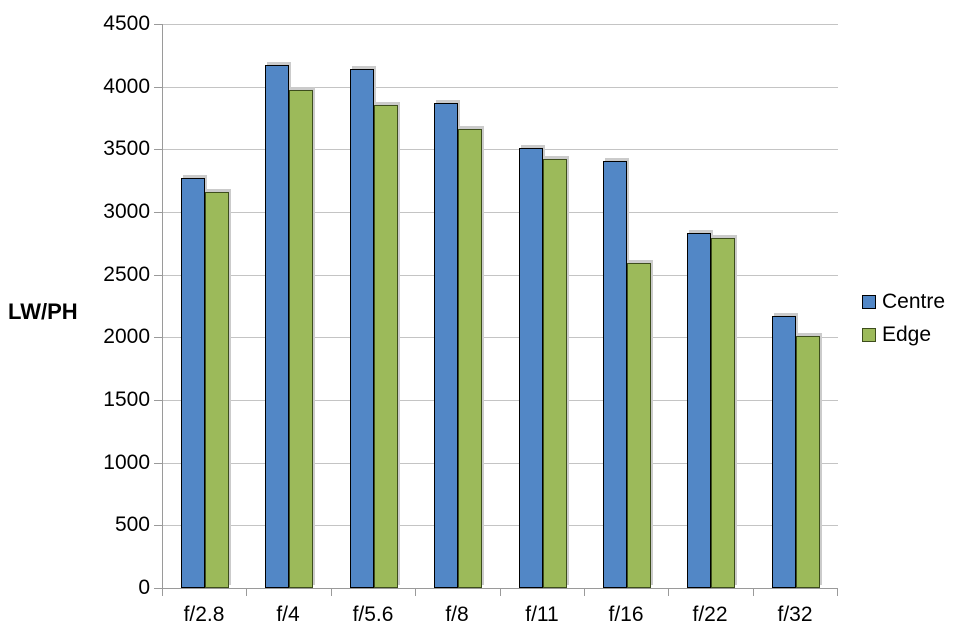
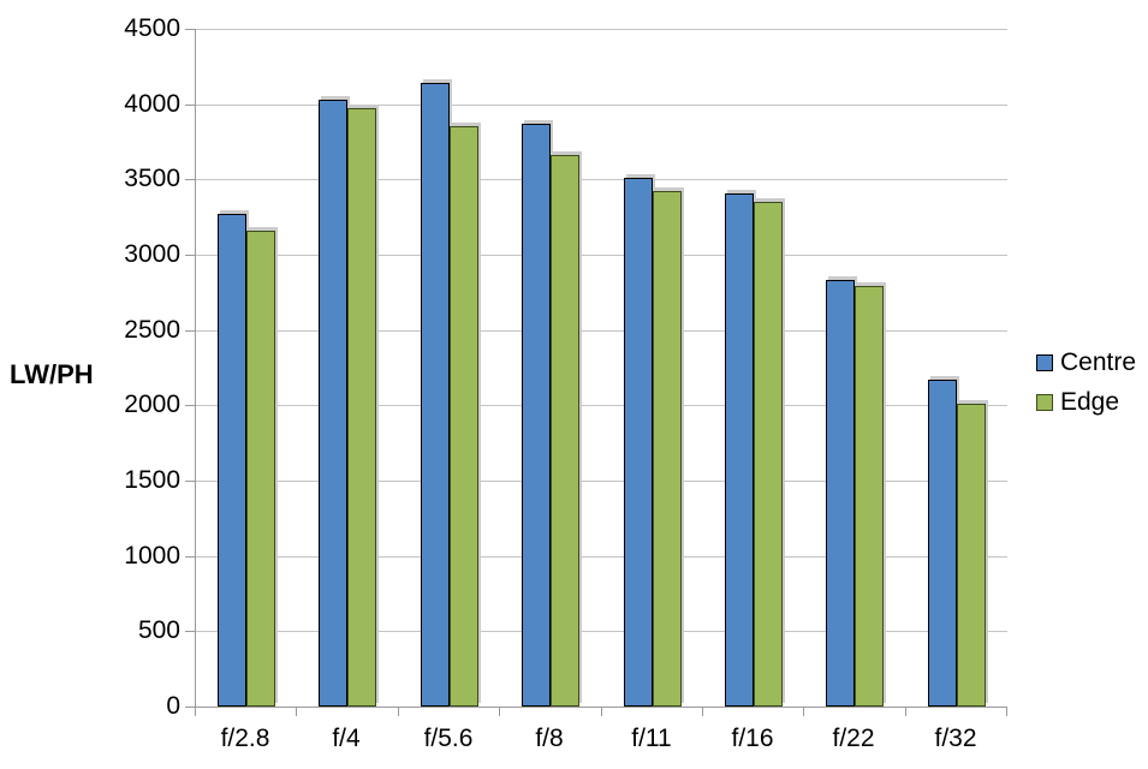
Centre/f/4: 4170 -> 4030
Edge/f/16: 2590 -> 3350
